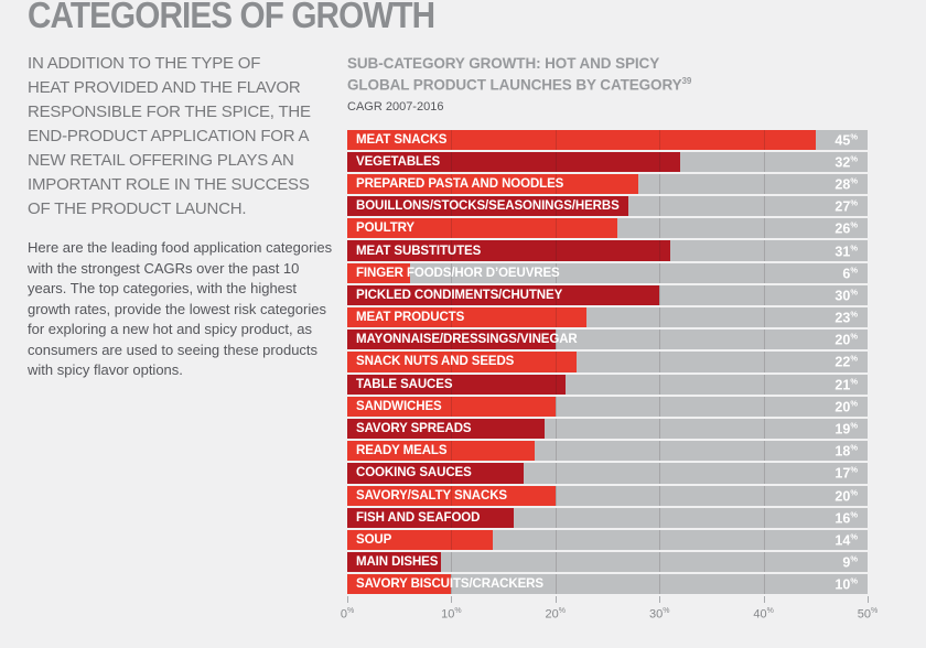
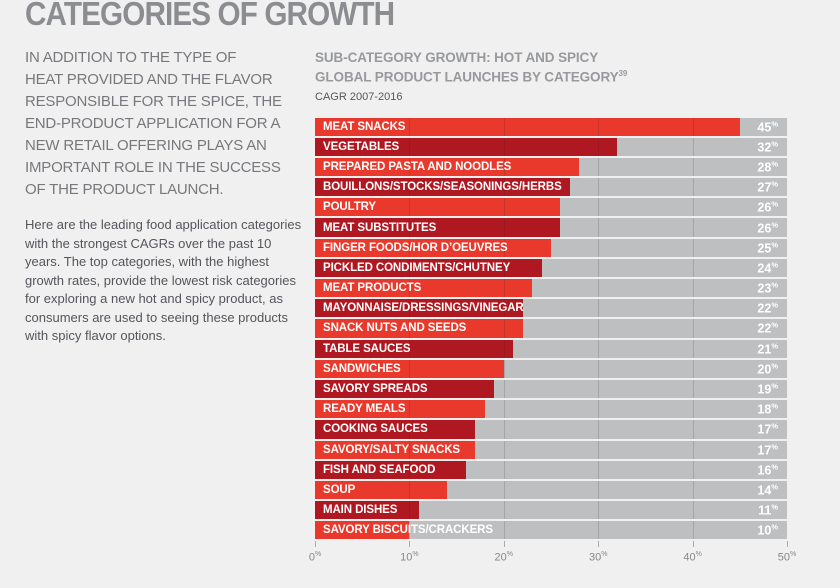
MEAT SUBSTITUTES: 31 -> 26
FINGER FOODS/HOR D’OEUVRES: 6 -> 25
PICKLED CONDIMENTS/CHUTNEY: 30 -> 24
MAYONNAISE/DRESSINGS/VINEGAR: 20 -> 22
SAVORY/SALTY SNACKS: 20 -> 17
MAIN DISHES: 9 -> 11
